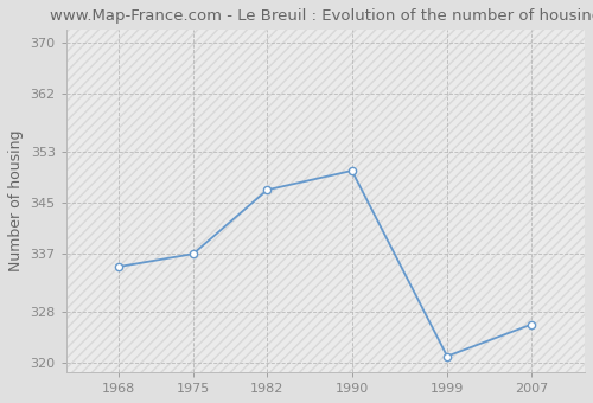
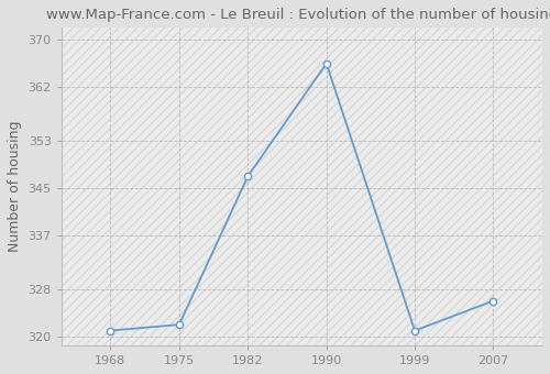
1968: 335 -> 321
1975: 337 -> 322
1990: 350 -> 366
